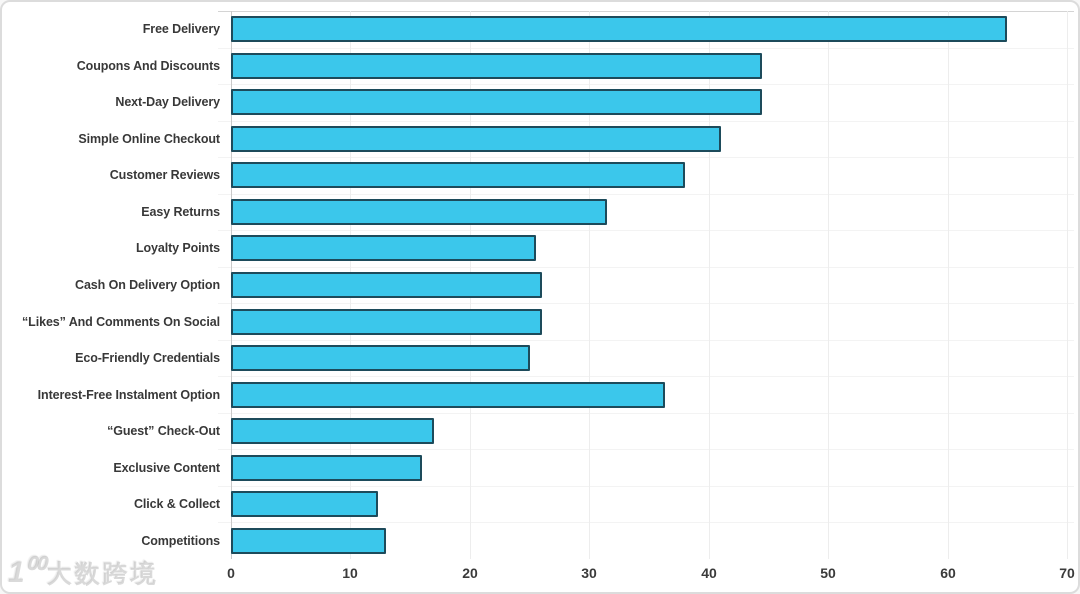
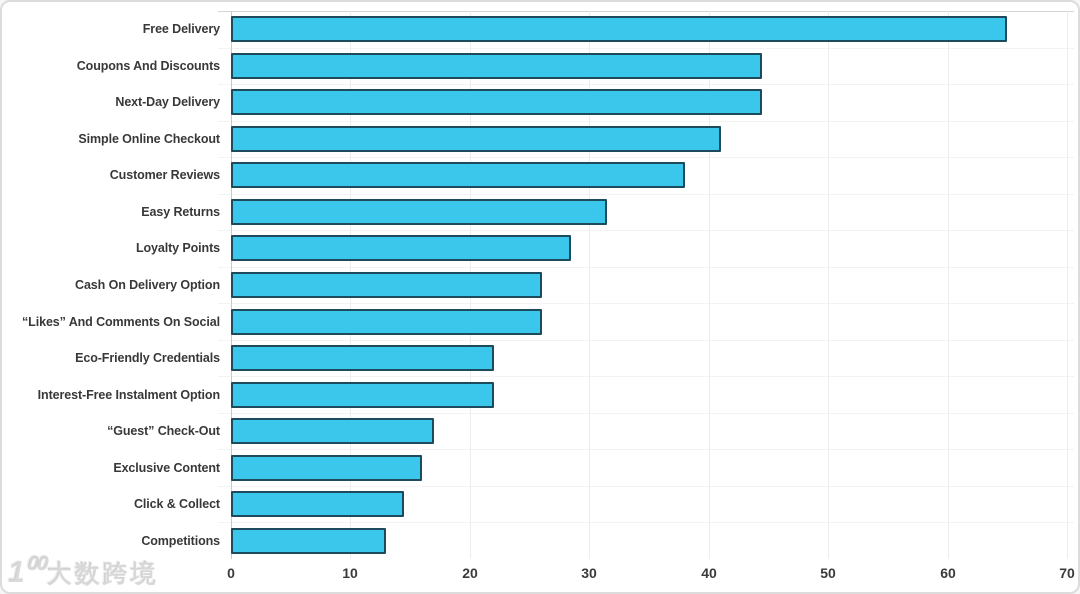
Loyalty Points: 25.5 -> 28.5
Eco-Friendly Credentials: 25.0 -> 22.0
Interest-Free Instalment Option: 36.3 -> 22.0
Click & Collect: 12.3 -> 14.5
